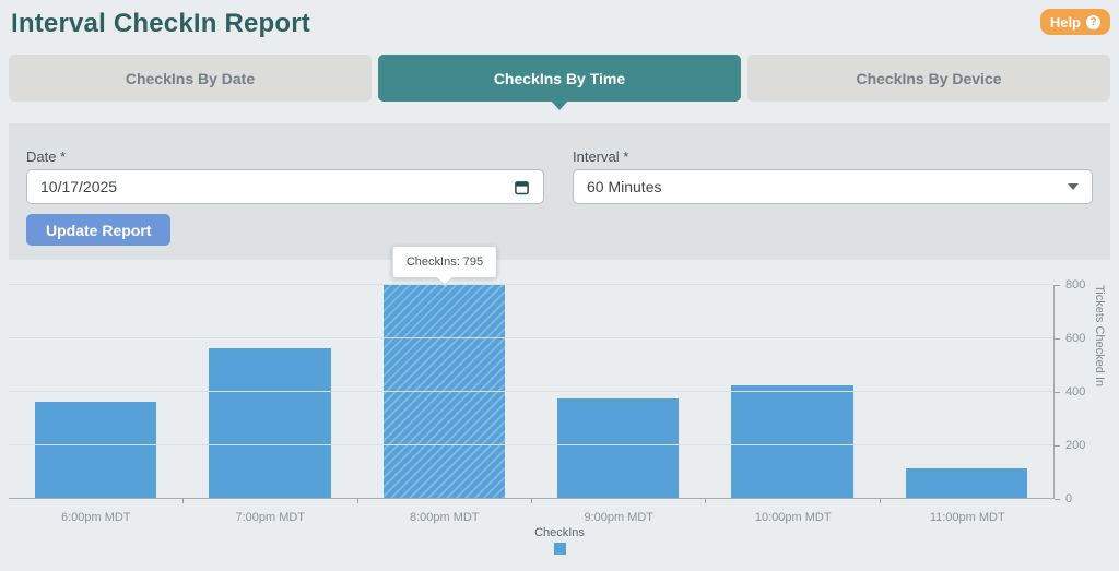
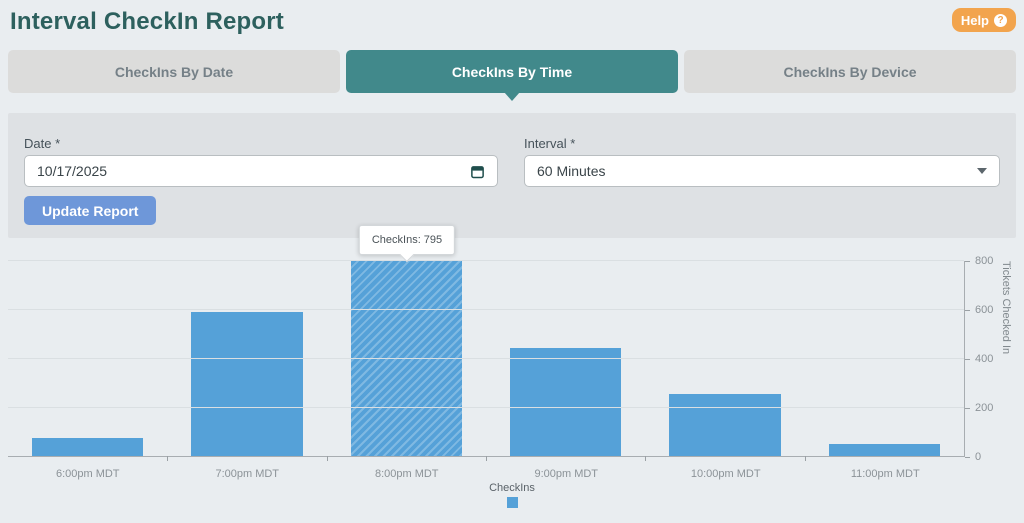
6:00pm MDT: 360 -> 70
7:00pm MDT: 560 -> 590
9:00pm MDT: 370 -> 440
10:00pm MDT: 420 -> 250
11:00pm MDT: 110 -> 50
